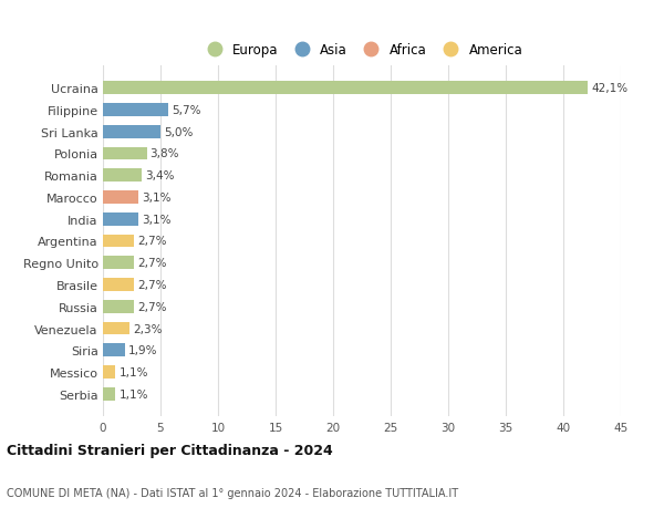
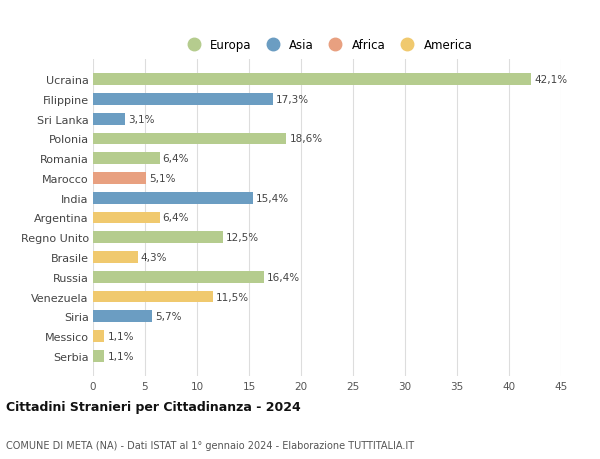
Filippine: 5,7% -> 17,3%
Sri Lanka: 5,0% -> 3,1%
Polonia: 3,8% -> 18,6%
Romania: 3,4% -> 6,4%
Marocco: 3,1% -> 5,1%
India: 3,1% -> 15,4%
Argentina: 2,7% -> 6,4%
Regno Unito: 2,7% -> 12,5%
Brasile: 2,7% -> 4,3%
Russia: 2,7% -> 16,4%
Venezuela: 2,3% -> 11,5%
Siria: 1,9% -> 5,7%
